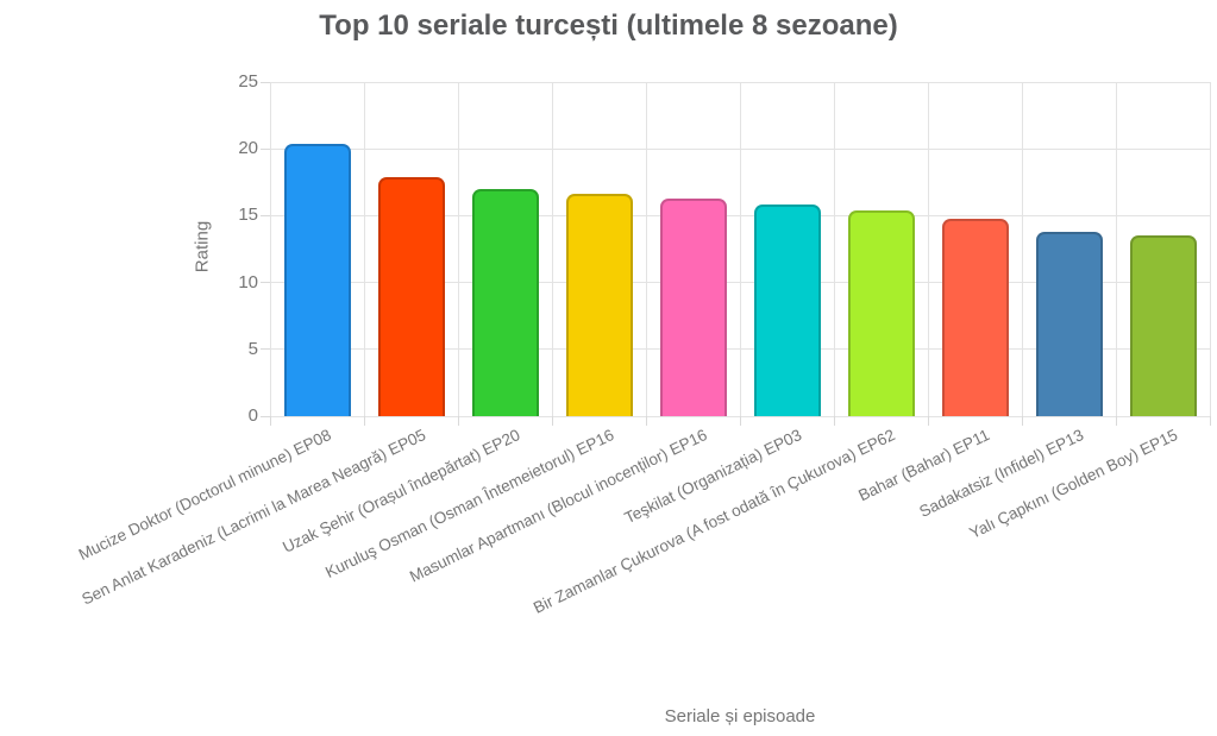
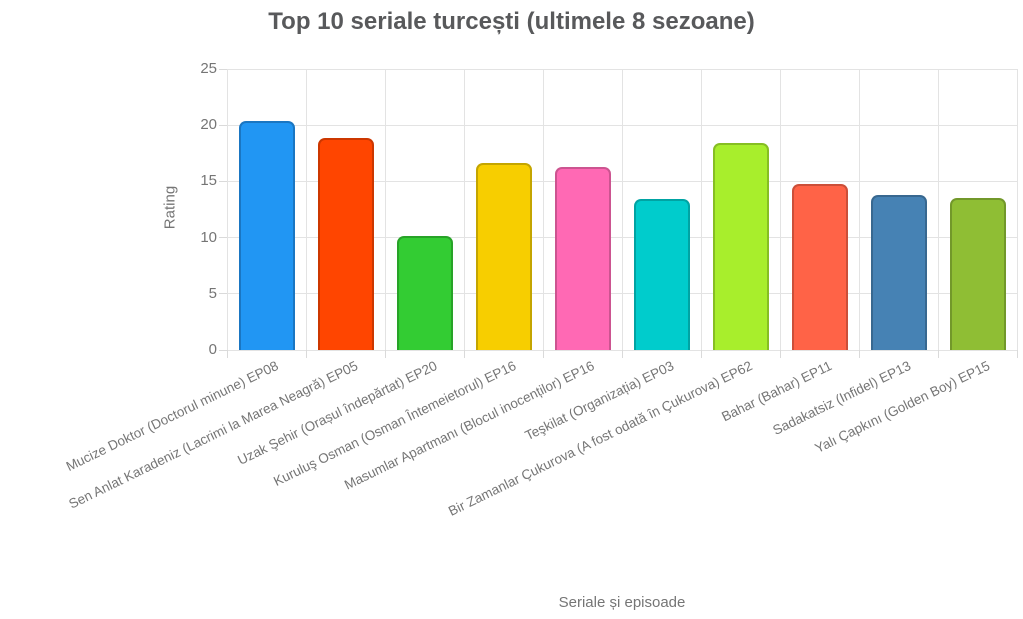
Sen Anlat Karadeniz (Lacrimi la Marea Neagră) EP05: 17.9 -> 18.9
Uzak Şehir (Orașul îndepărtat) EP20: 17.0 -> 10.1
Teşkilat (Organizația) EP03: 15.8 -> 13.4
Bir Zamanlar Çukurova (A fost odată în Çukurova) EP62: 15.4 -> 18.4
